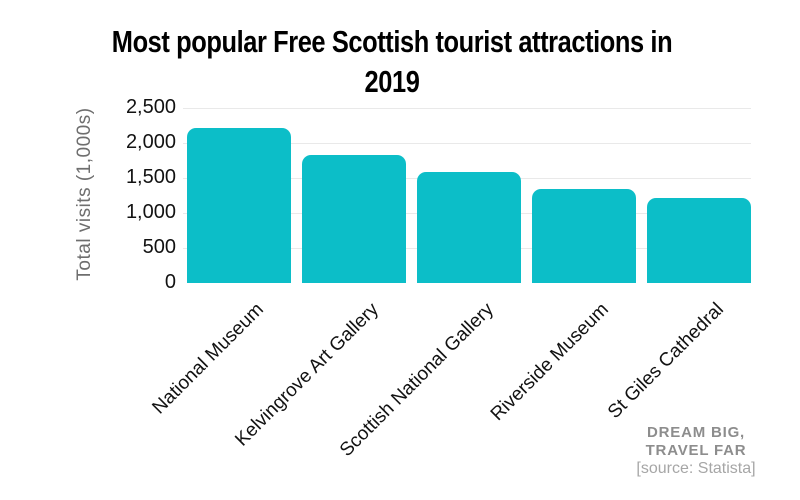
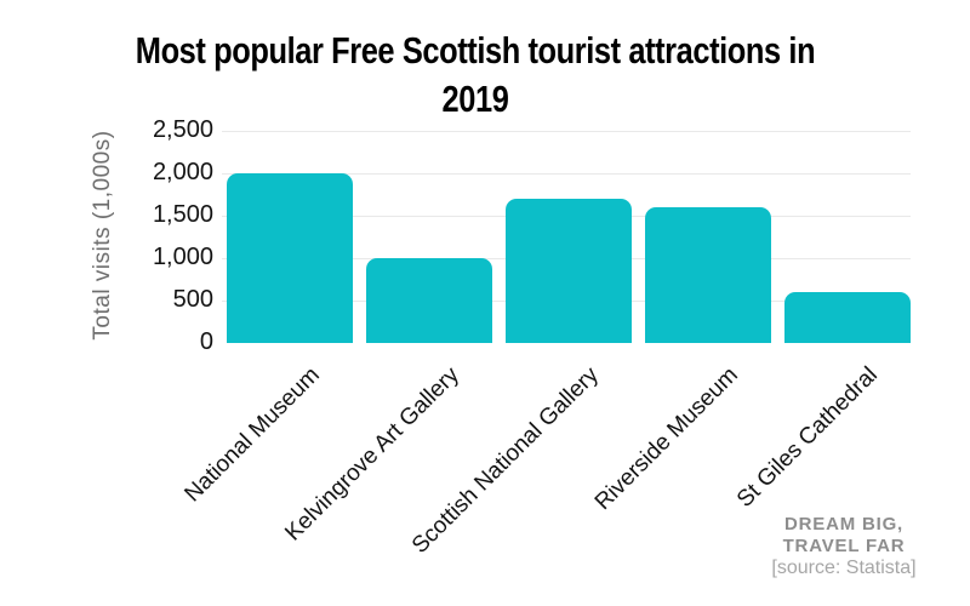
National Museum: 2200 -> 2000
Kelvingrove Art Gallery: 1800 -> 1000
Scottish National Gallery: 1600 -> 1700
Riverside Museum: 1400 -> 1600
St Giles Cathedral: 1200 -> 600
